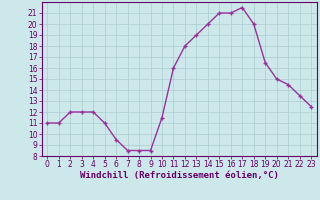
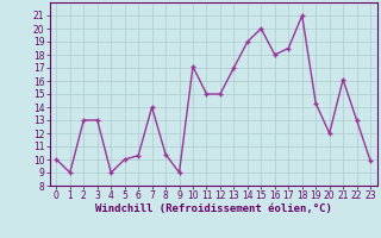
0: 11.0 -> 10.0
1: 11.0 -> 9.0
2: 12.0 -> 13.0
3: 12.0 -> 13.0
4: 12.0 -> 9.0
5: 11.0 -> 10.0
6: 9.5 -> 10.3
7: 8.5 -> 14.0
8: 8.5 -> 10.4
9: 8.5 -> 9.0
10: 11.5 -> 17.1
11: 16.0 -> 15.0
12: 18.0 -> 15.0
13: 19.0 -> 17.0
14: 20.0 -> 19.0
15: 21.0 -> 20.0
16: 21.0 -> 18.0
17: 21.5 -> 18.5
18: 20.0 -> 21.0
19: 16.5 -> 14.3
20: 15.0 -> 12.0
21: 14.5 -> 16.1
22: 13.5 -> 13.0
23: 12.5 -> 9.9
